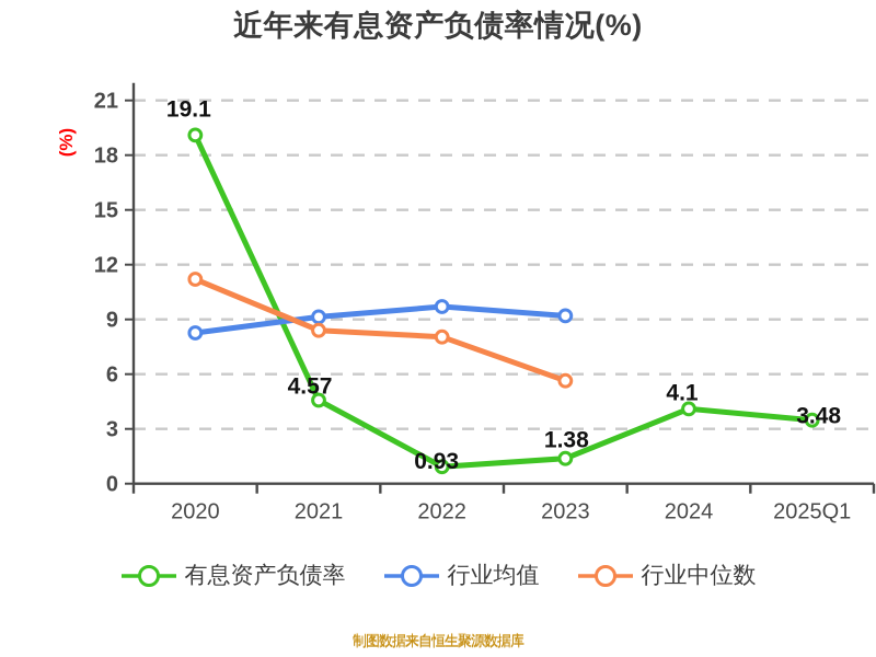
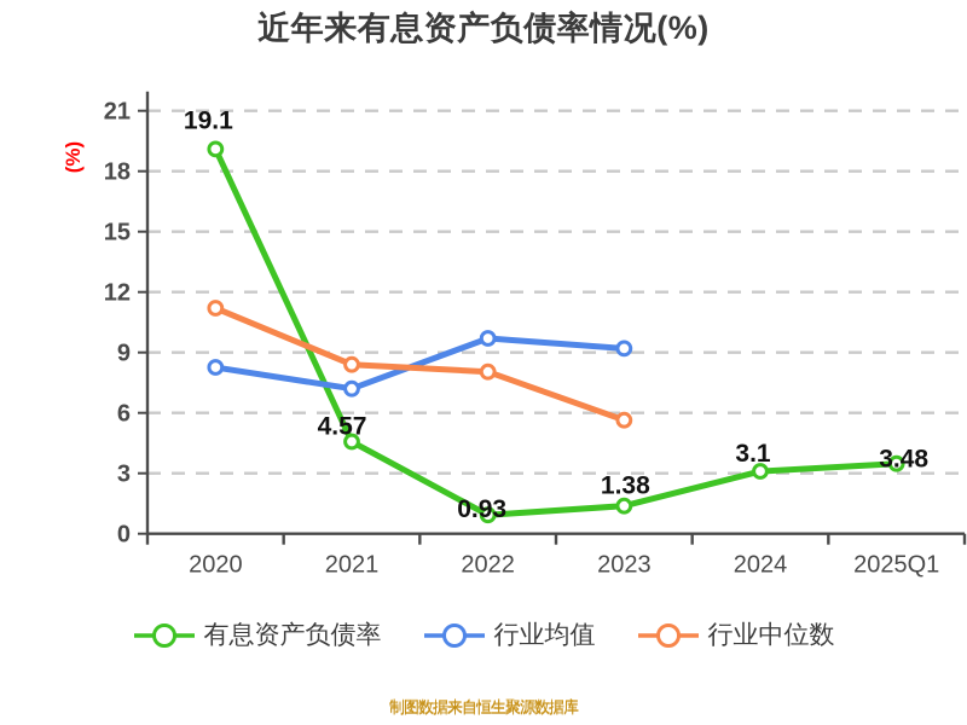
行业均值/2021: 9.1 -> 7.2
有息资产负债率/2024: 4.1 -> 3.1
